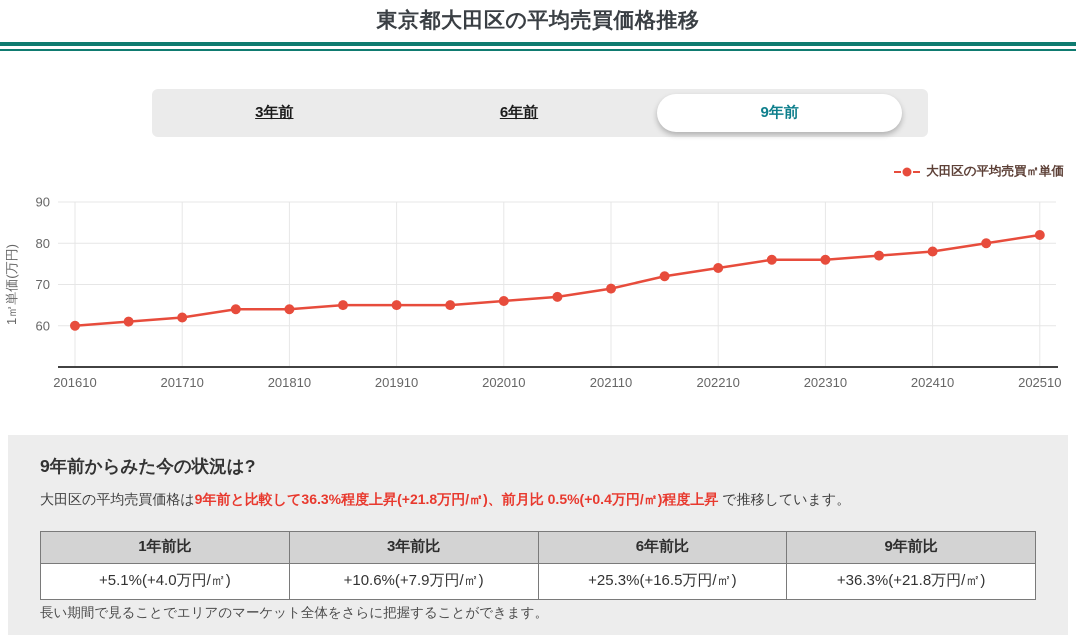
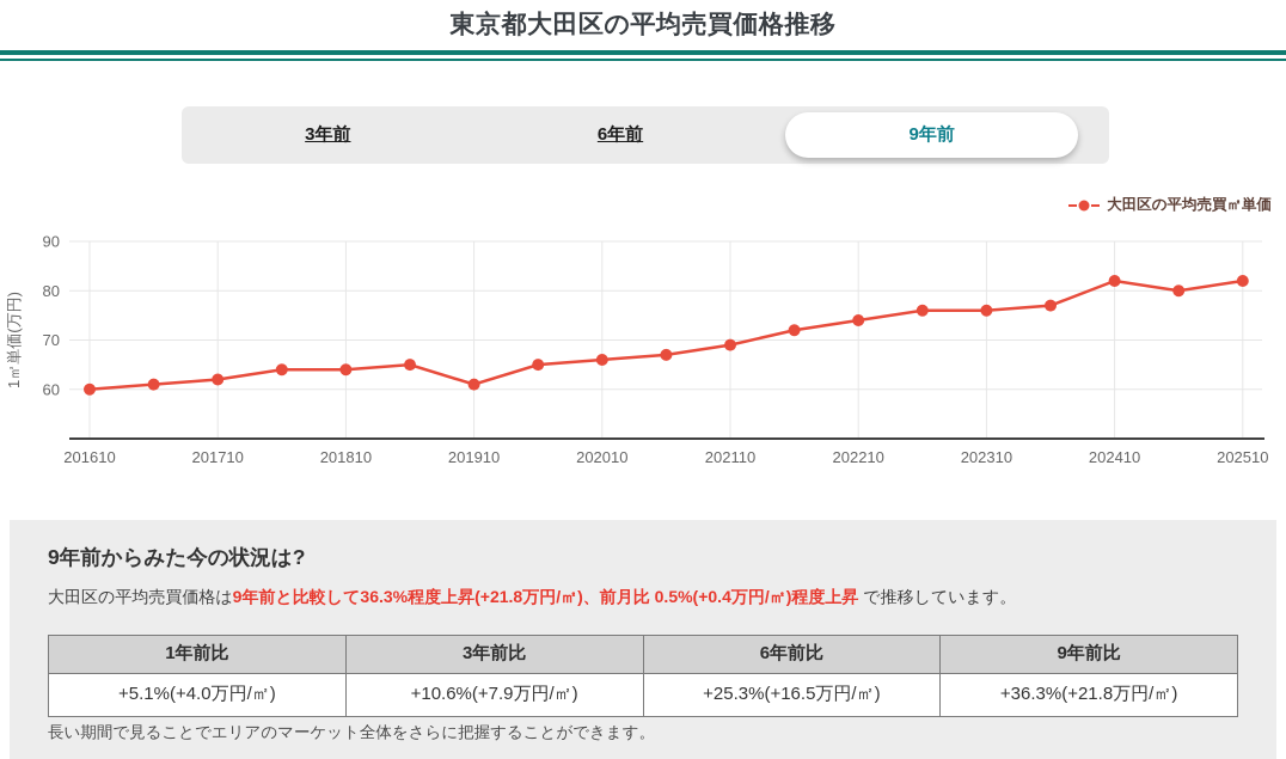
201910: 65 -> 61
202410: 78 -> 82
